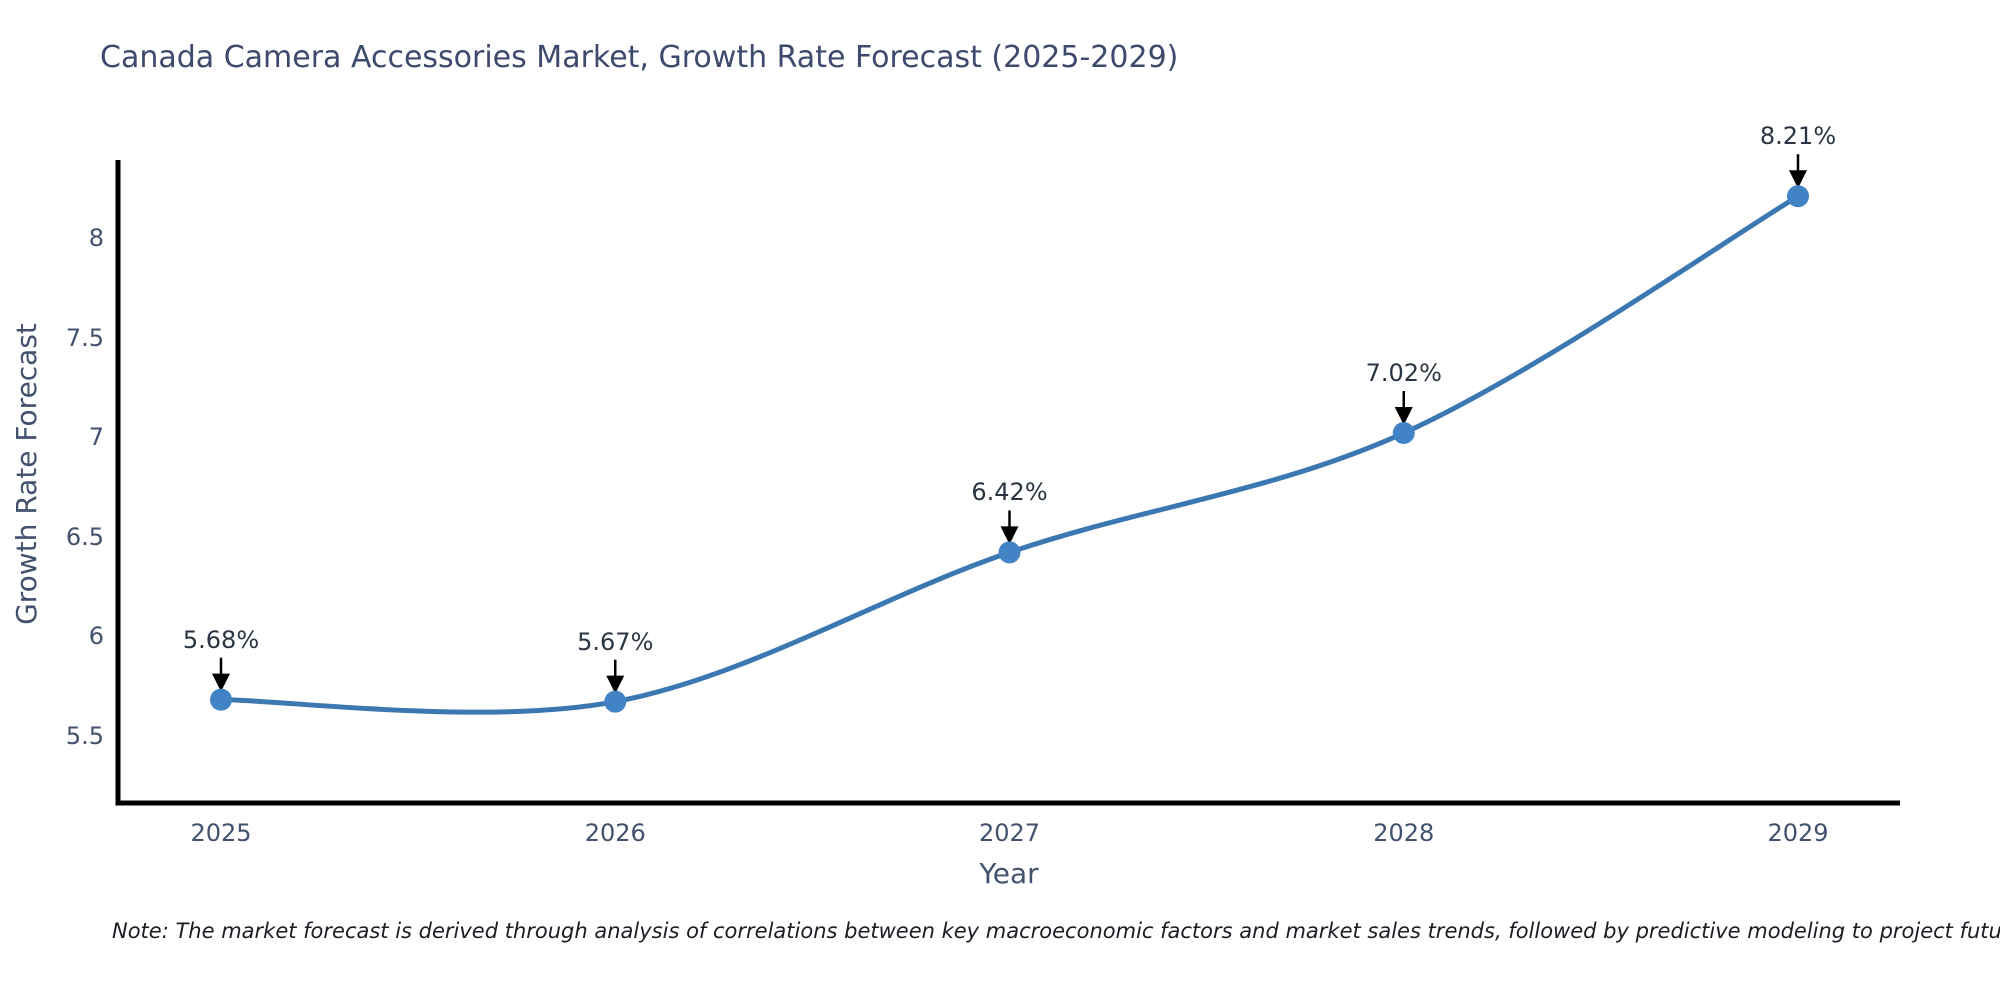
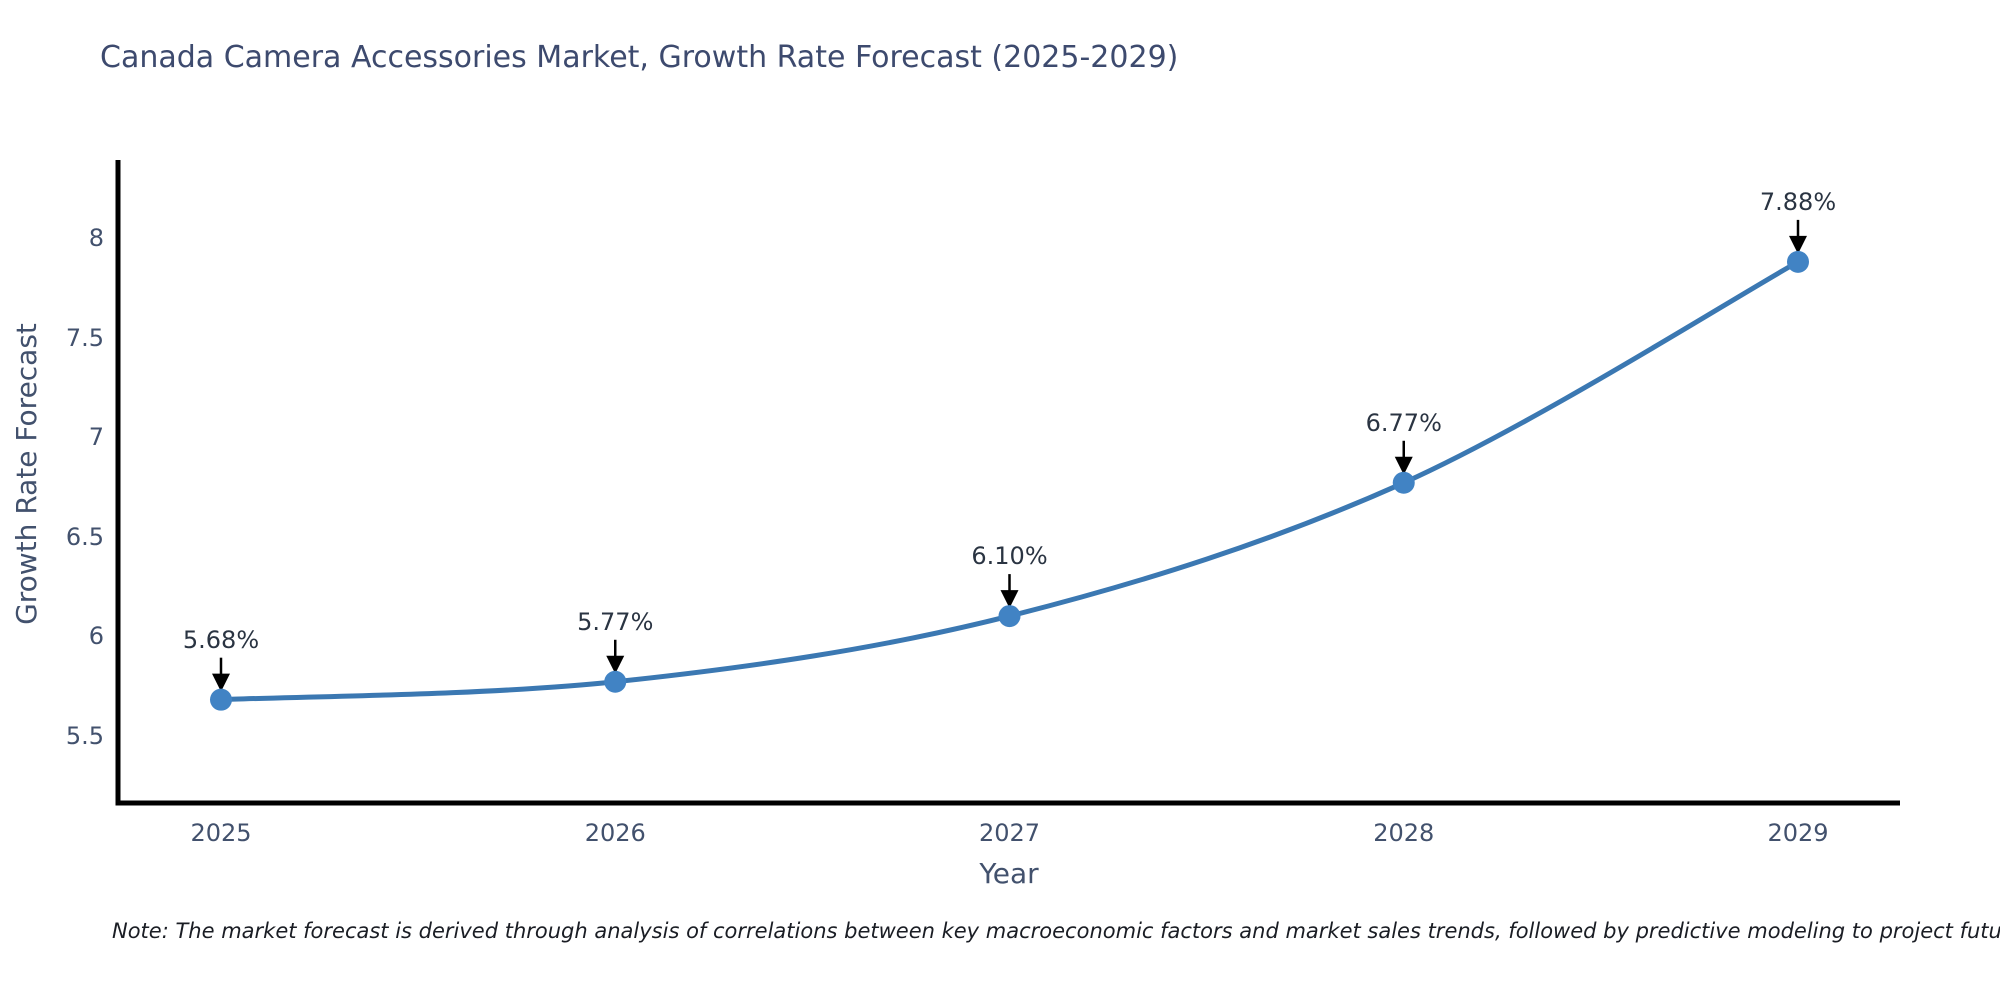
2026: 5.67% -> 5.77%
2027: 6.42% -> 6.10%
2028: 7.02% -> 6.77%
2029: 8.21% -> 7.88%
